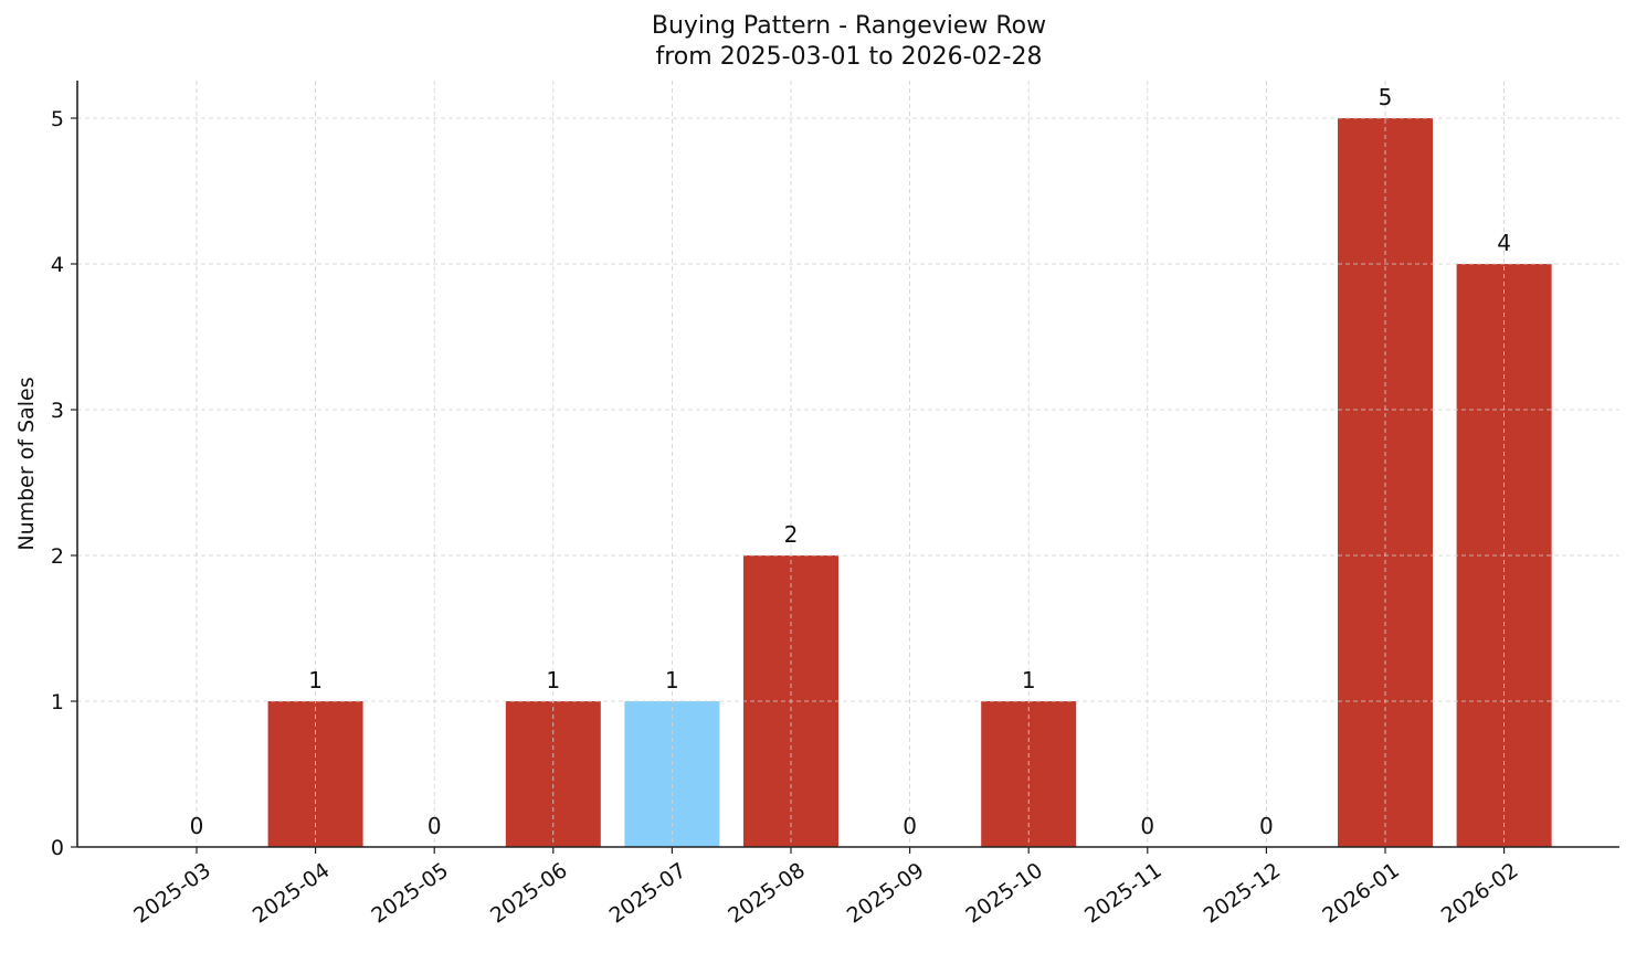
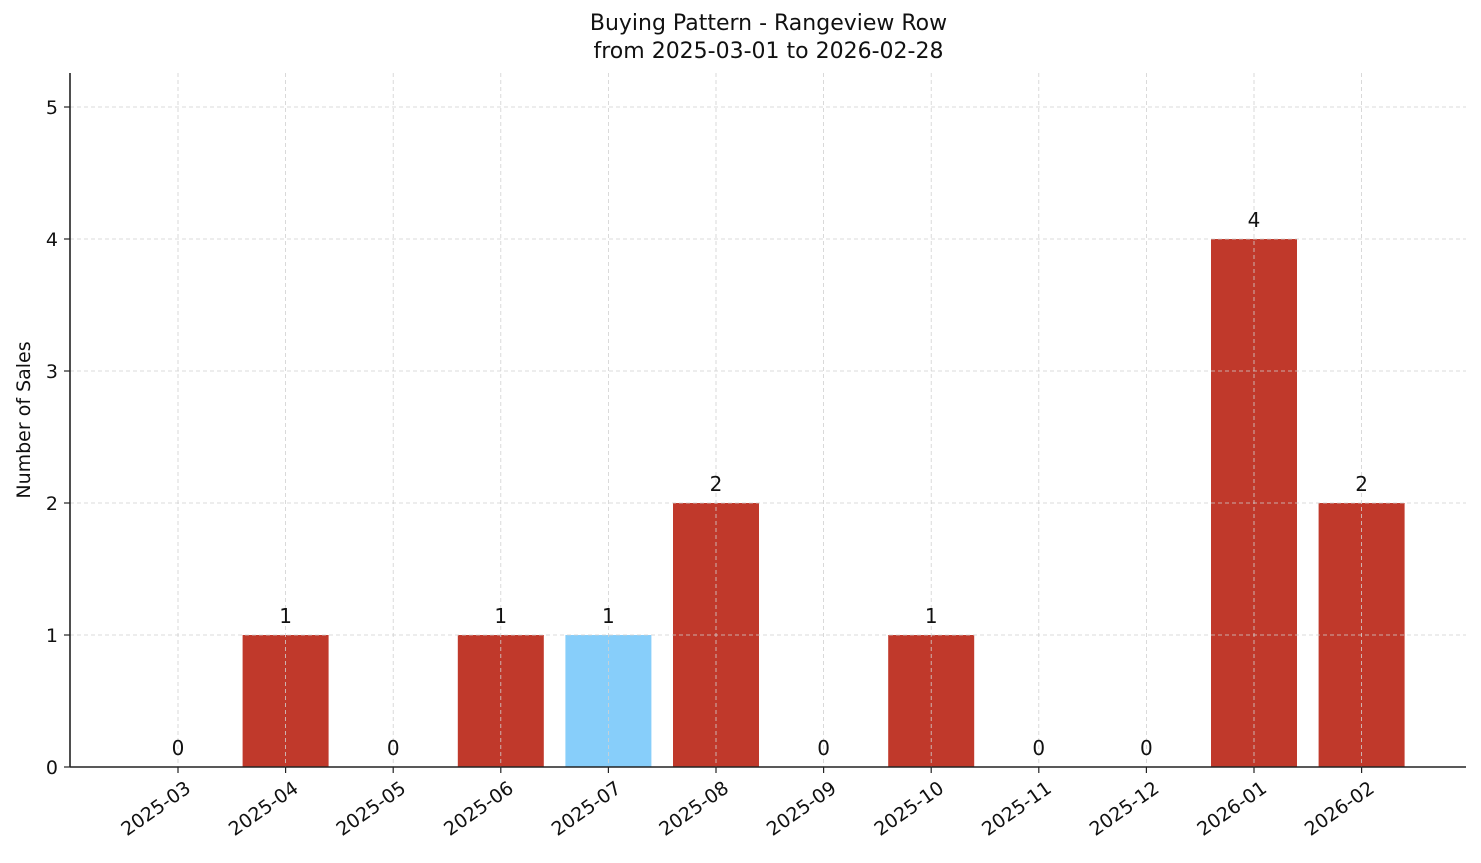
2026-01: 5 -> 4
2026-02: 4 -> 2
